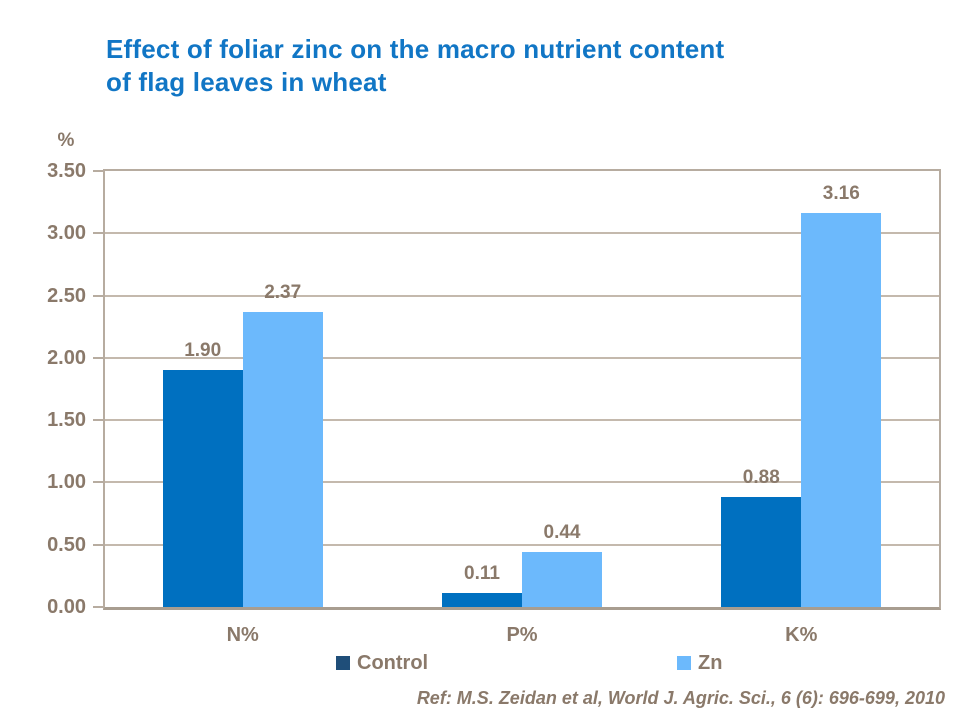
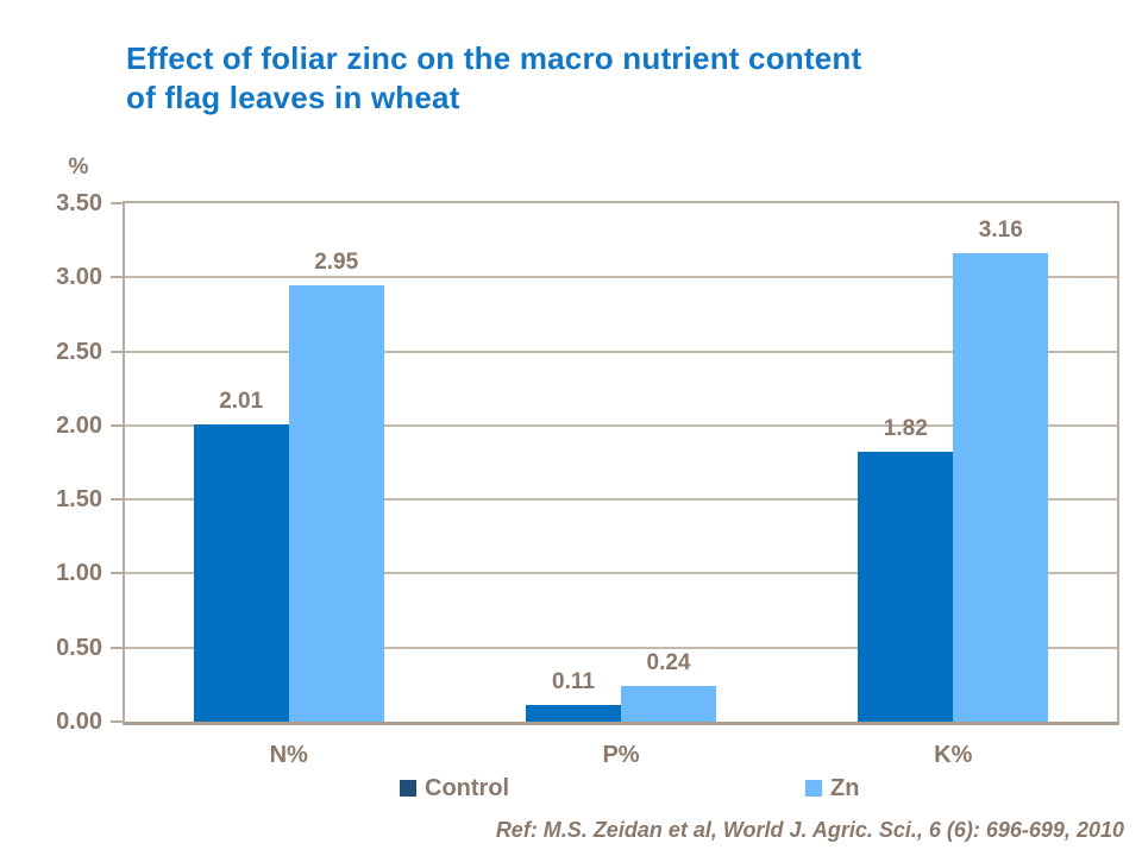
Control/N%: 1.90 -> 2.01
Zn/N%: 2.37 -> 2.95
Zn/P%: 0.44 -> 0.24
Control/K%: 0.88 -> 1.82
